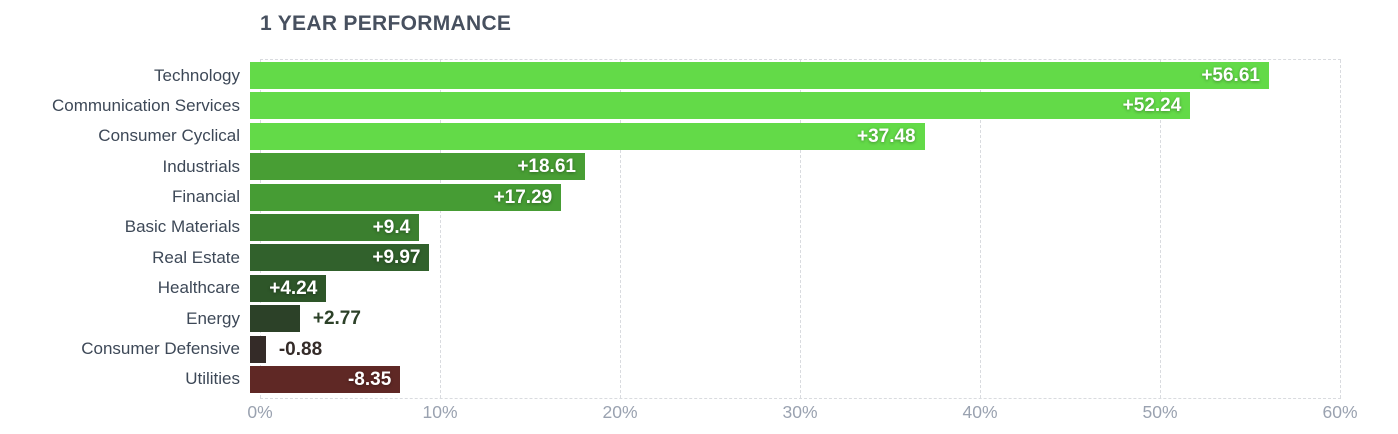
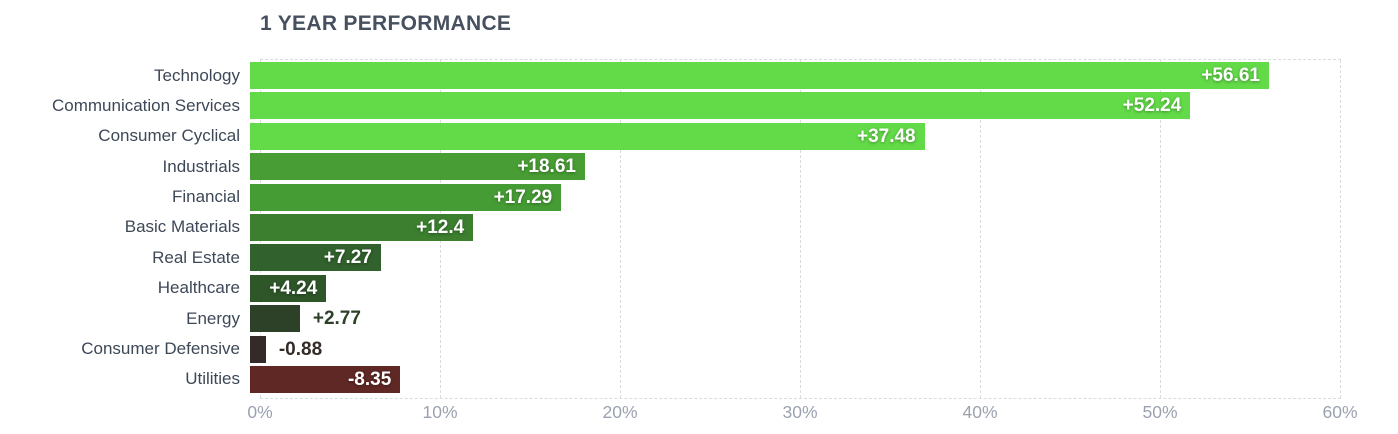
Basic Materials: +9.4 -> +12.4
Real Estate: +9.97 -> +7.27
